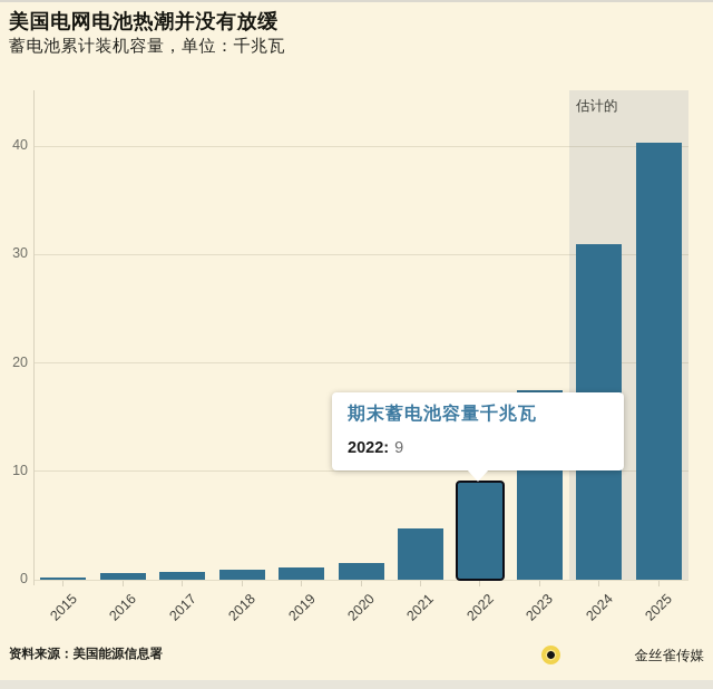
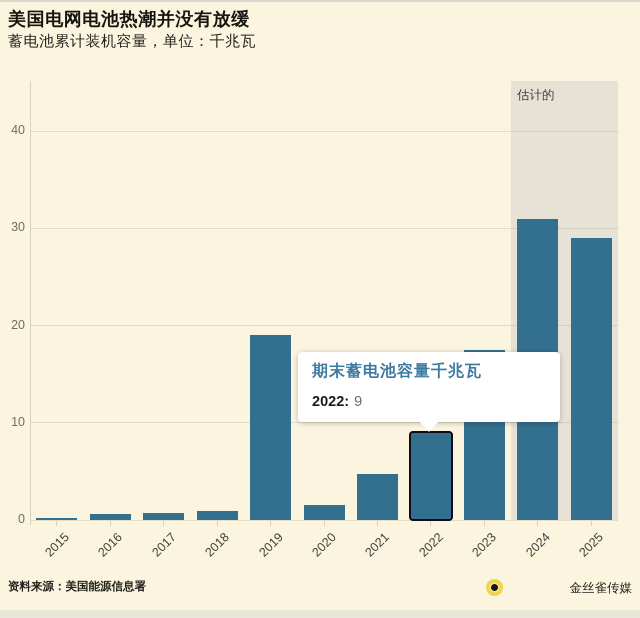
2019: 1 -> 19
2025: 40 -> 29
